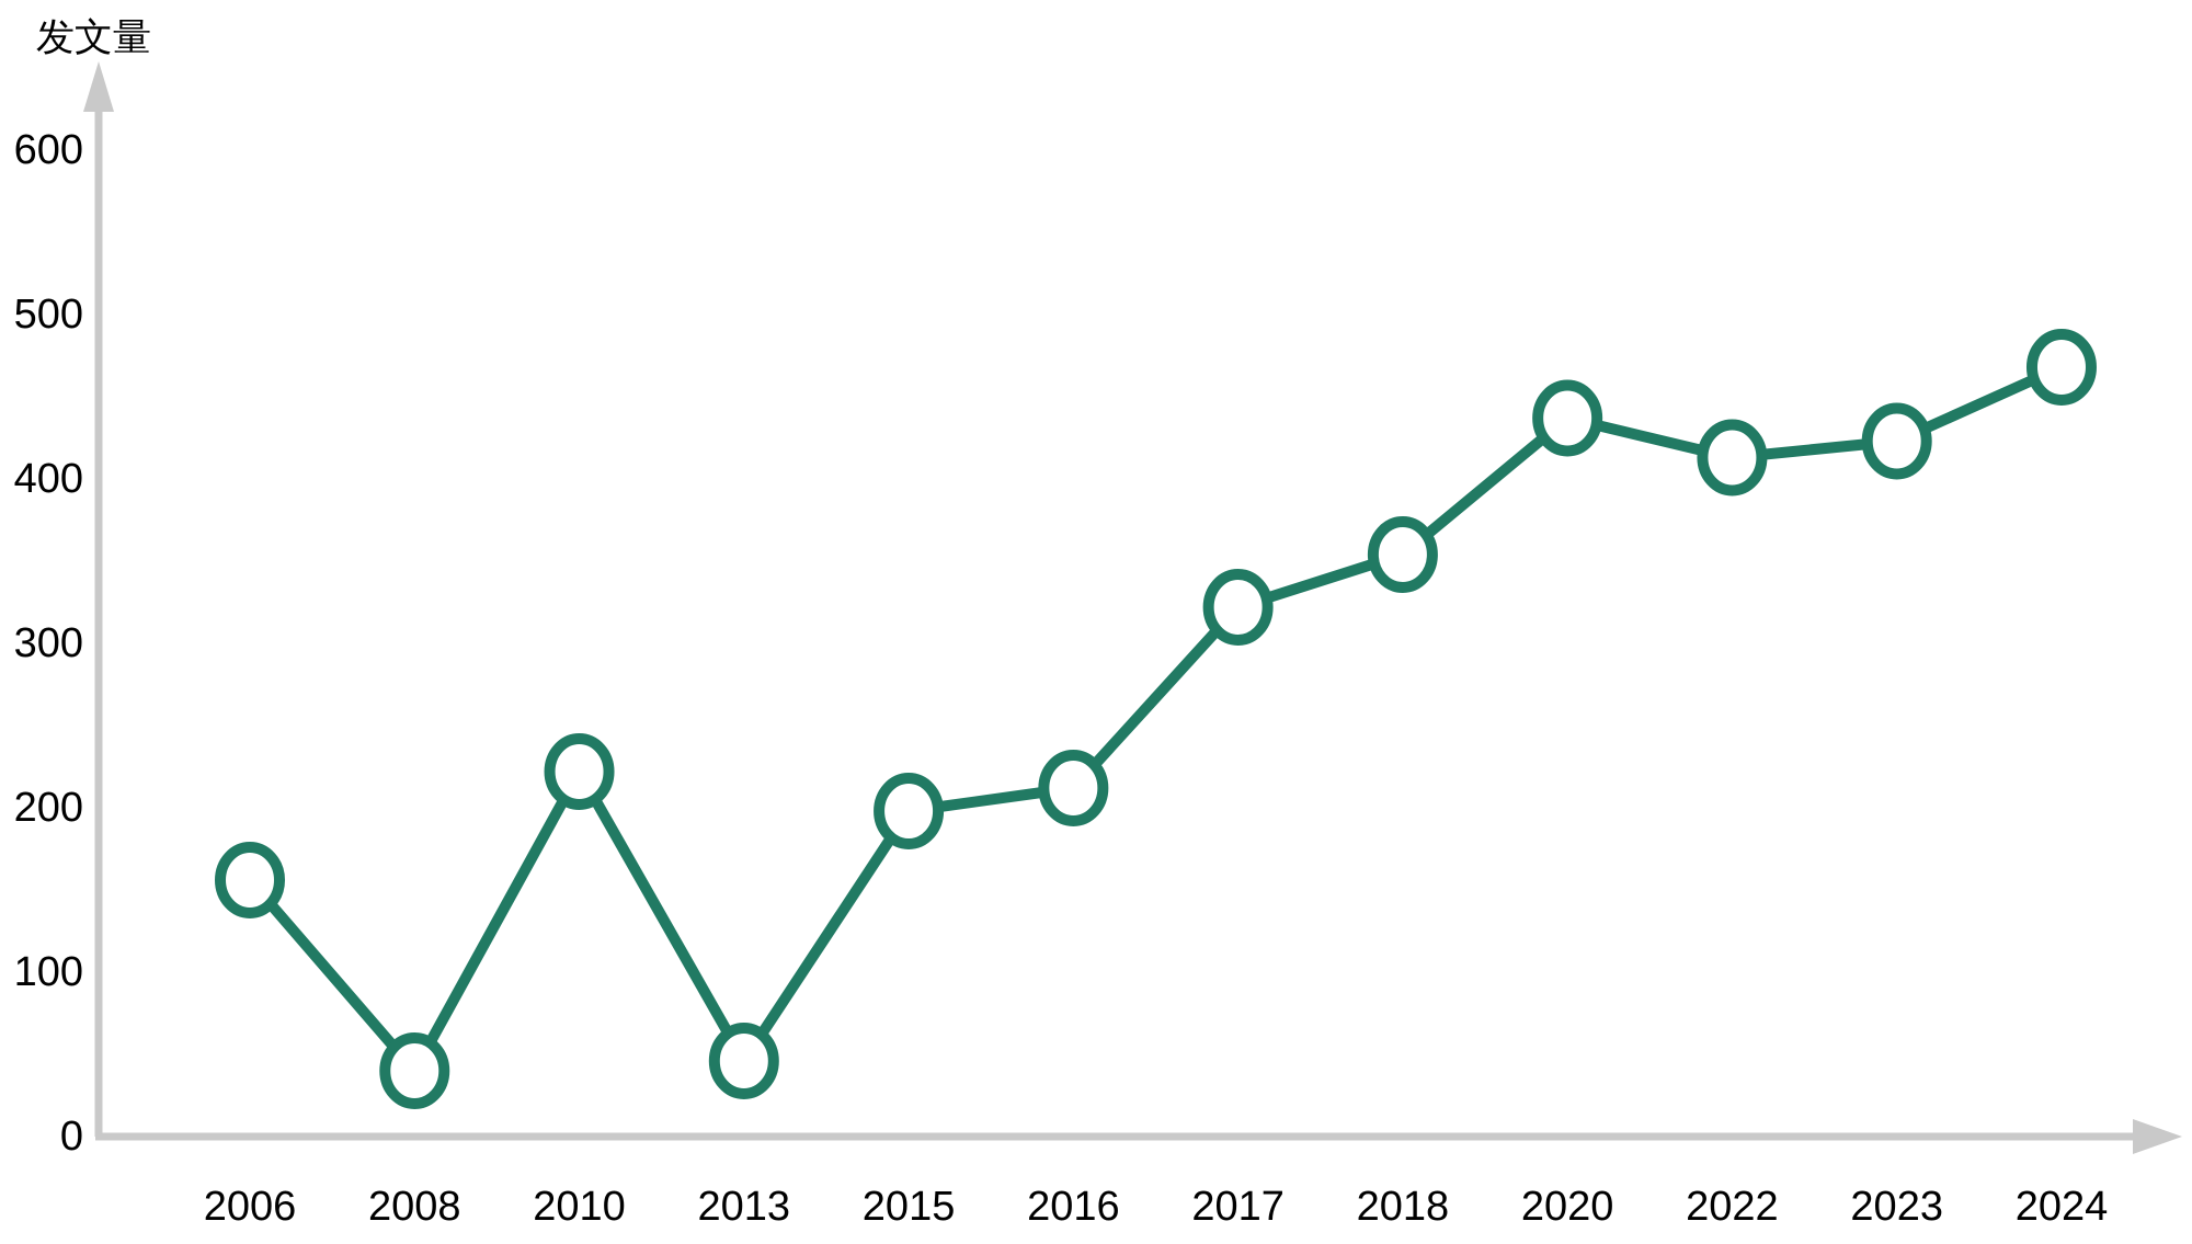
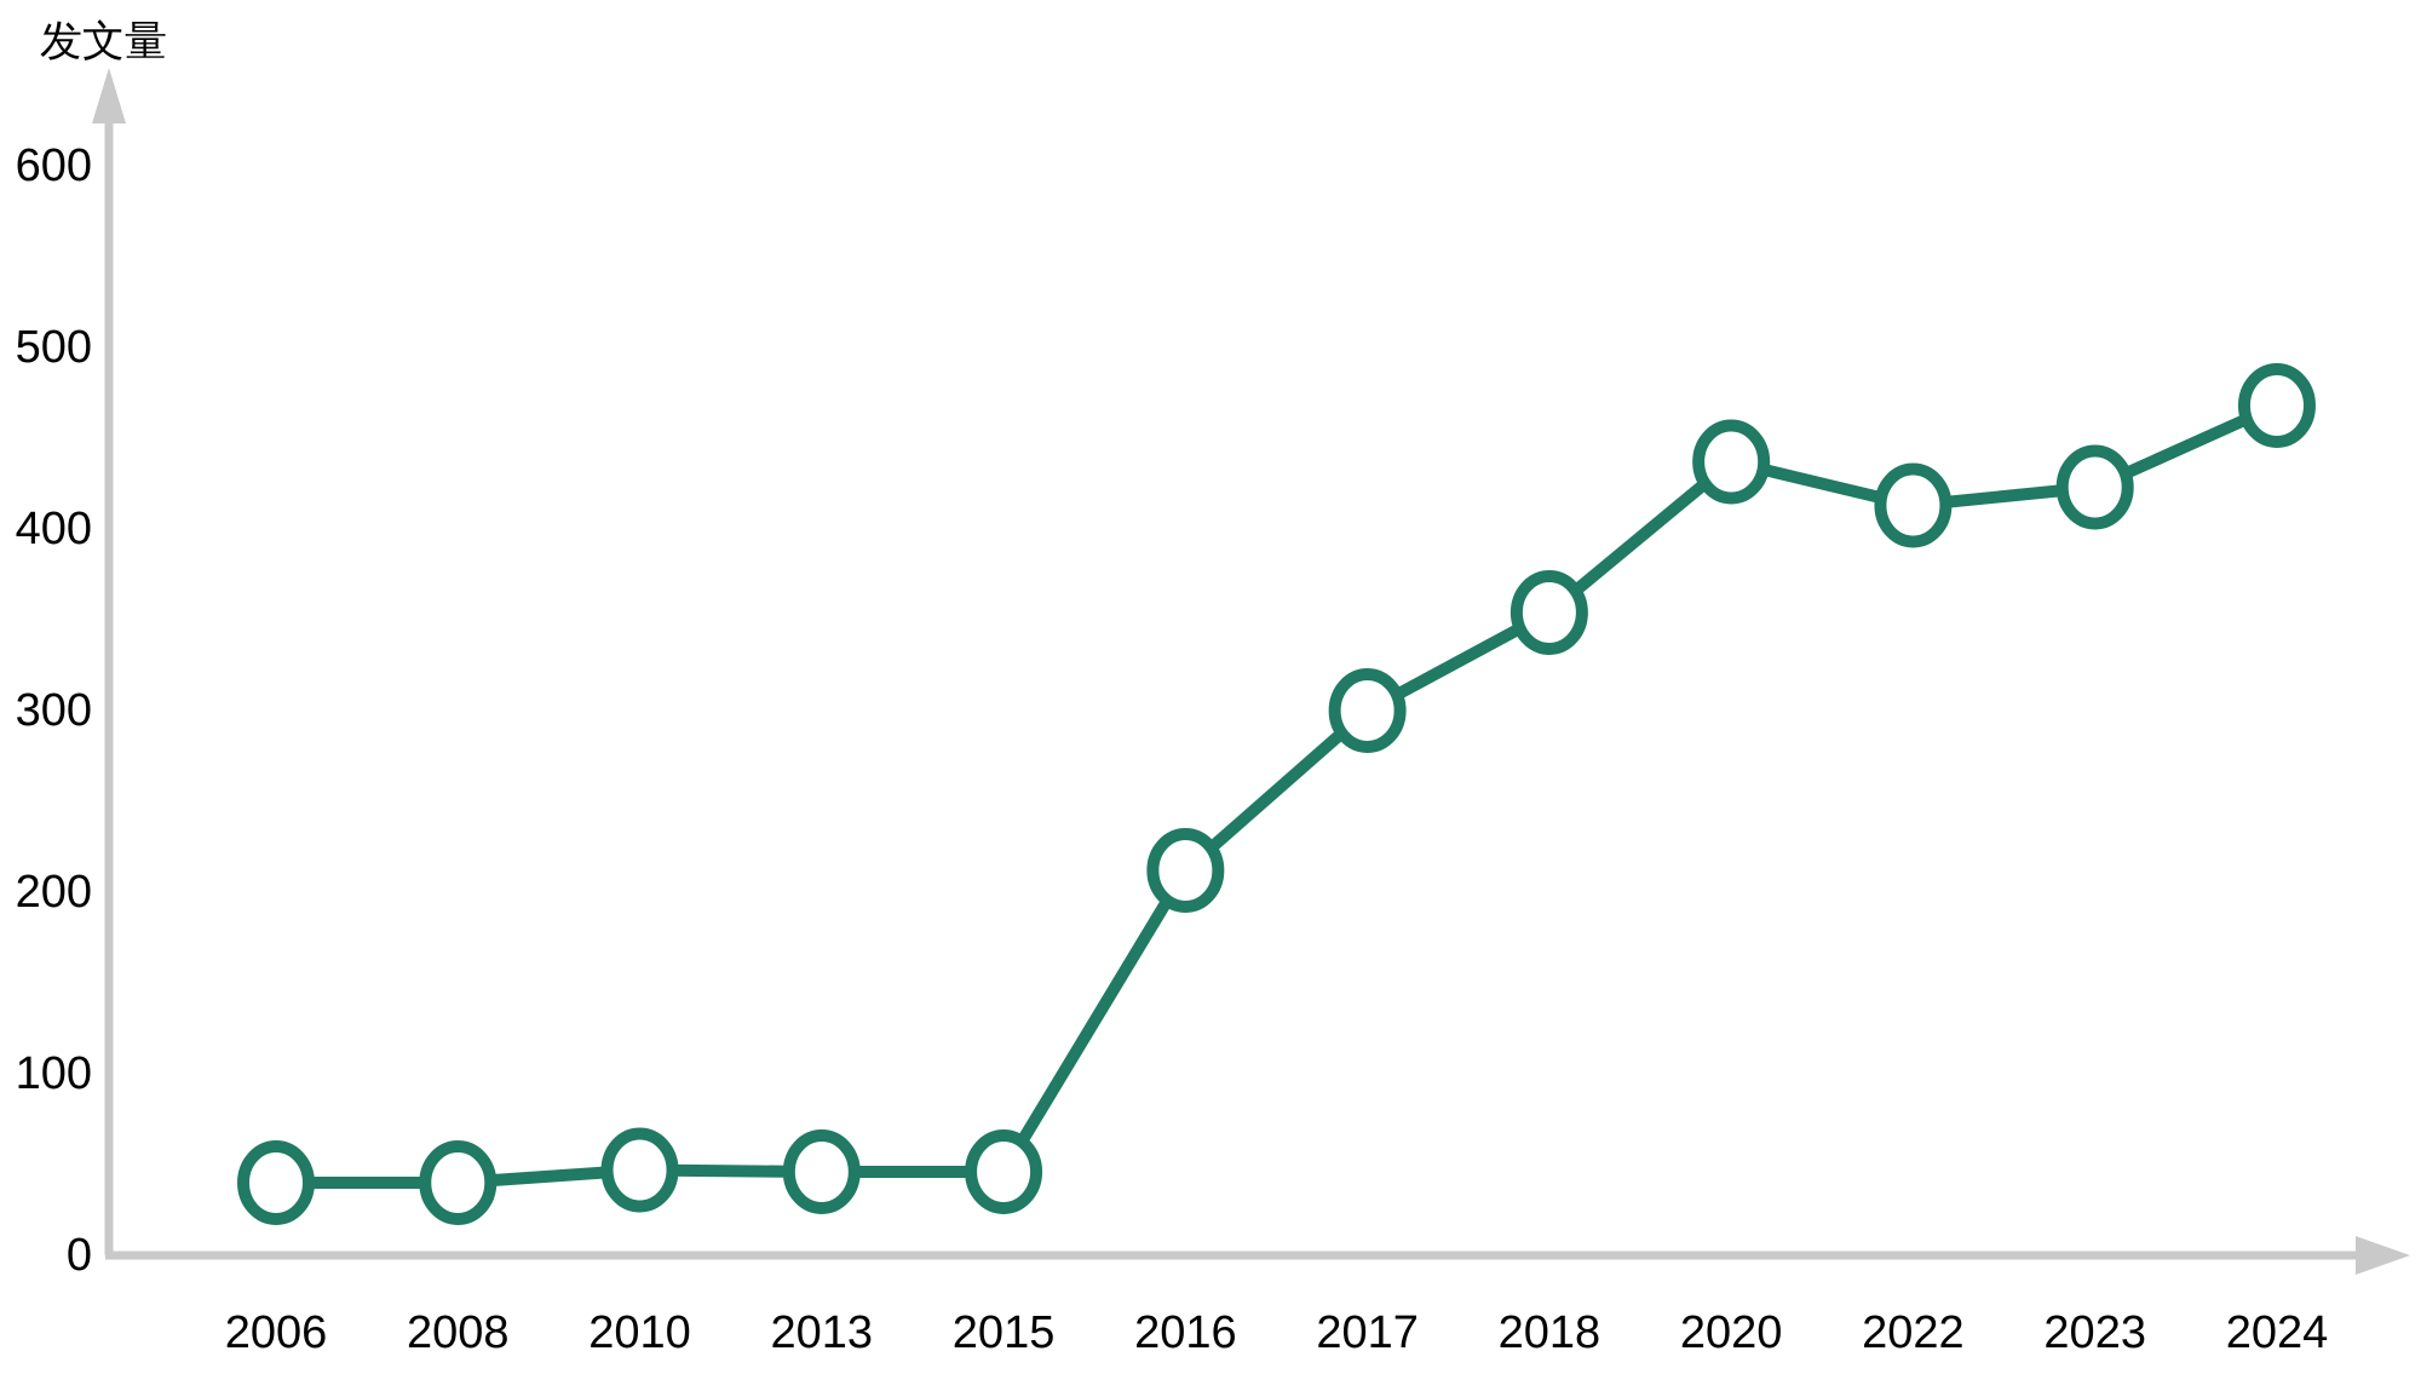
2006: 156 -> 40
2010: 222 -> 47
2015: 198 -> 46
2017: 322 -> 300
